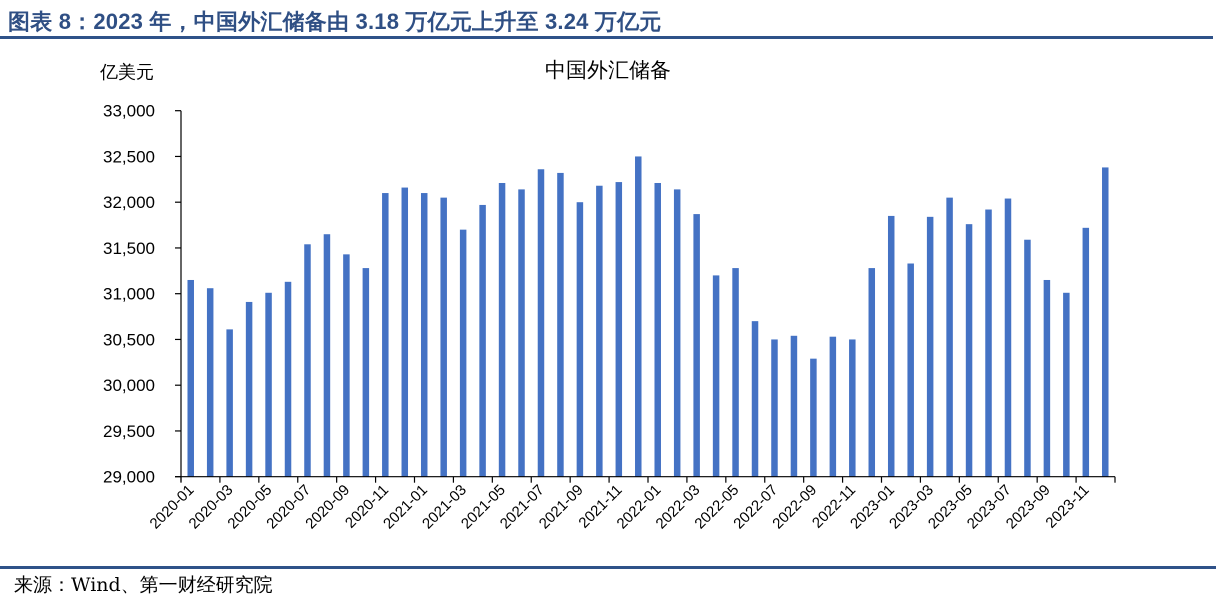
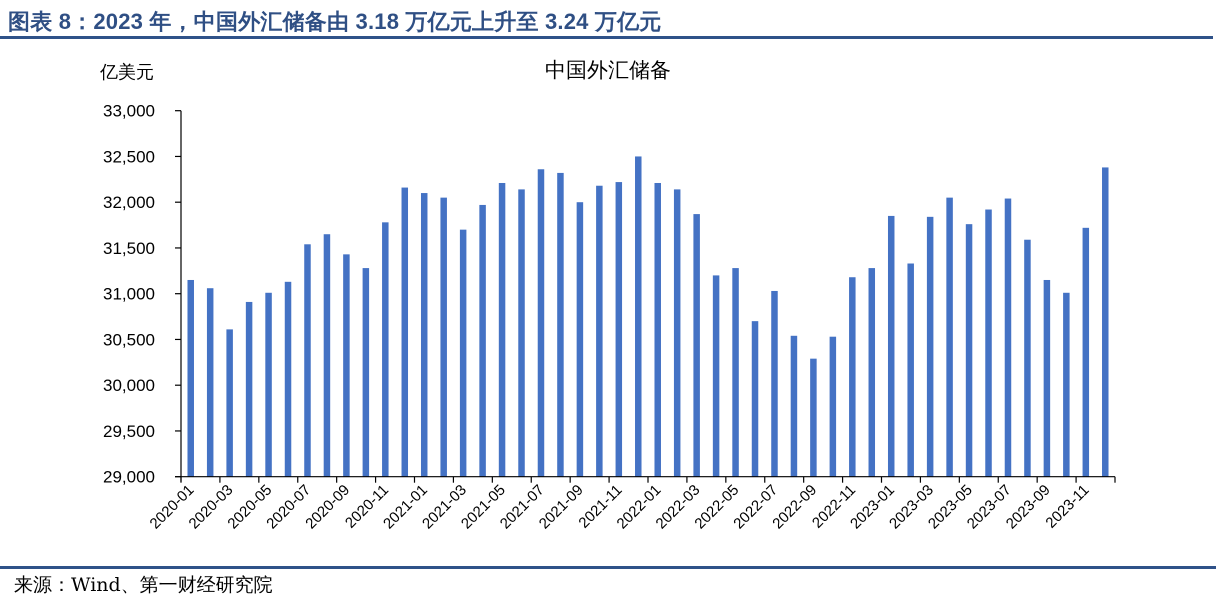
2020-11: 32100 -> 31800
2022-07: 30500 -> 31000
2022-11: 30500 -> 31200
